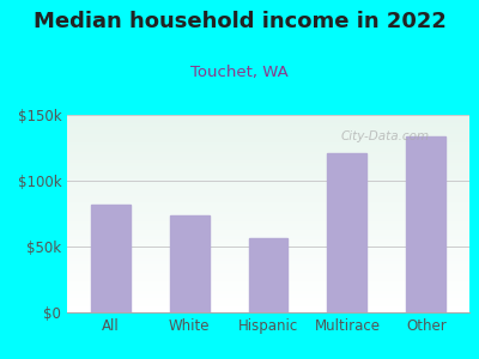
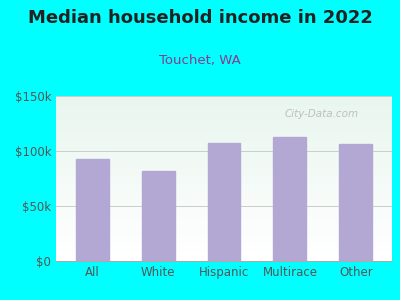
All: $82k -> $93k
White: $74k -> $82k
Hispanic: $56k -> $107k
Multirace: $121k -> $113k
Other: $134k -> $106k
